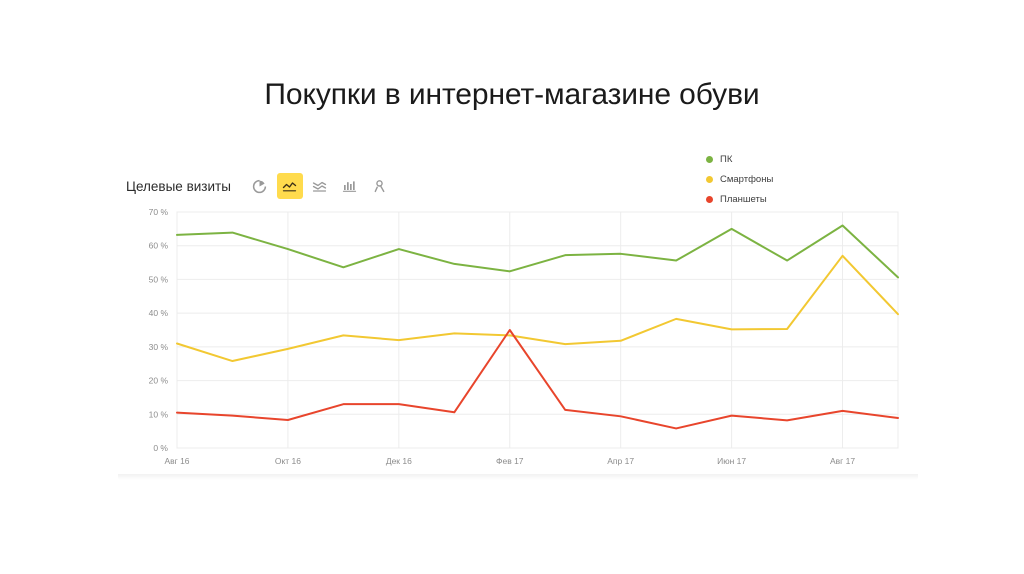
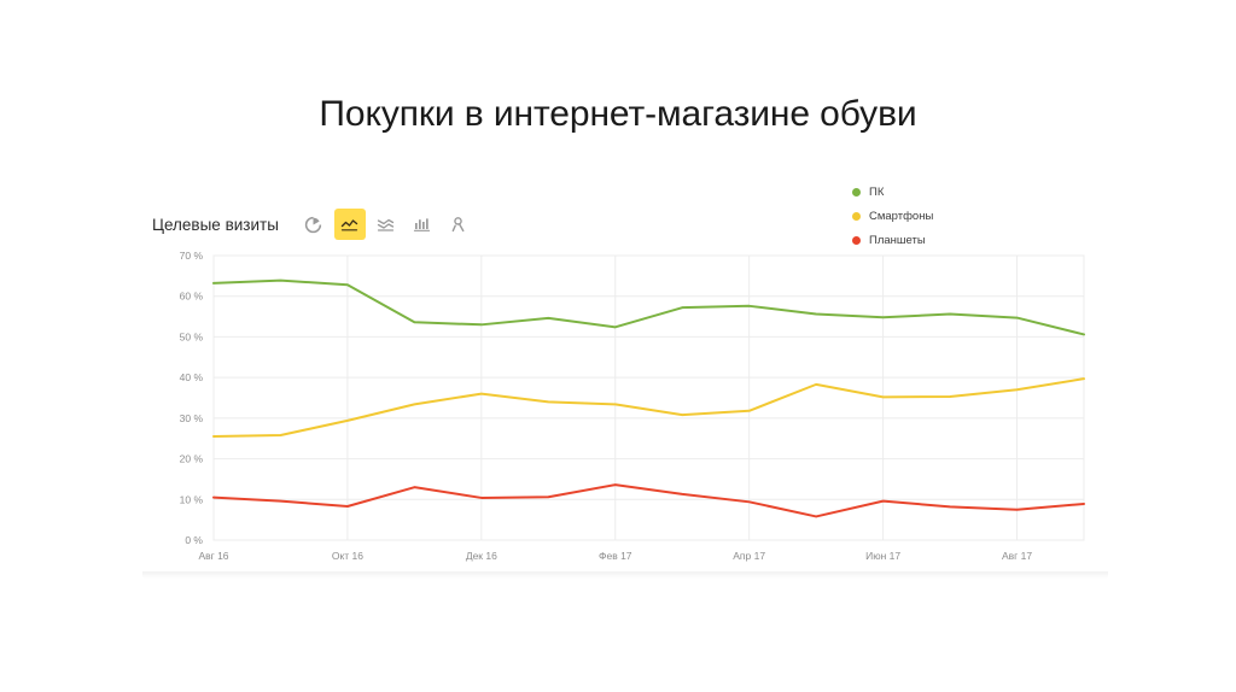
Смартфоны/Авг 16: 31% -> 26%
ПК/Окт 16: 59% -> 63%
ПК/Дек 16: 59% -> 53%
Смартфоны/Дек 16: 32% -> 36%
Планшеты/Дек 16: 13% -> 10%
Планшеты/Фев 17: 35% -> 14%
ПК/Июн 17: 65% -> 55%
ПК/Авг 17: 66% -> 55%
Смартфоны/Авг 17: 57% -> 37%
Планшеты/Авг 17: 11% -> 8%
